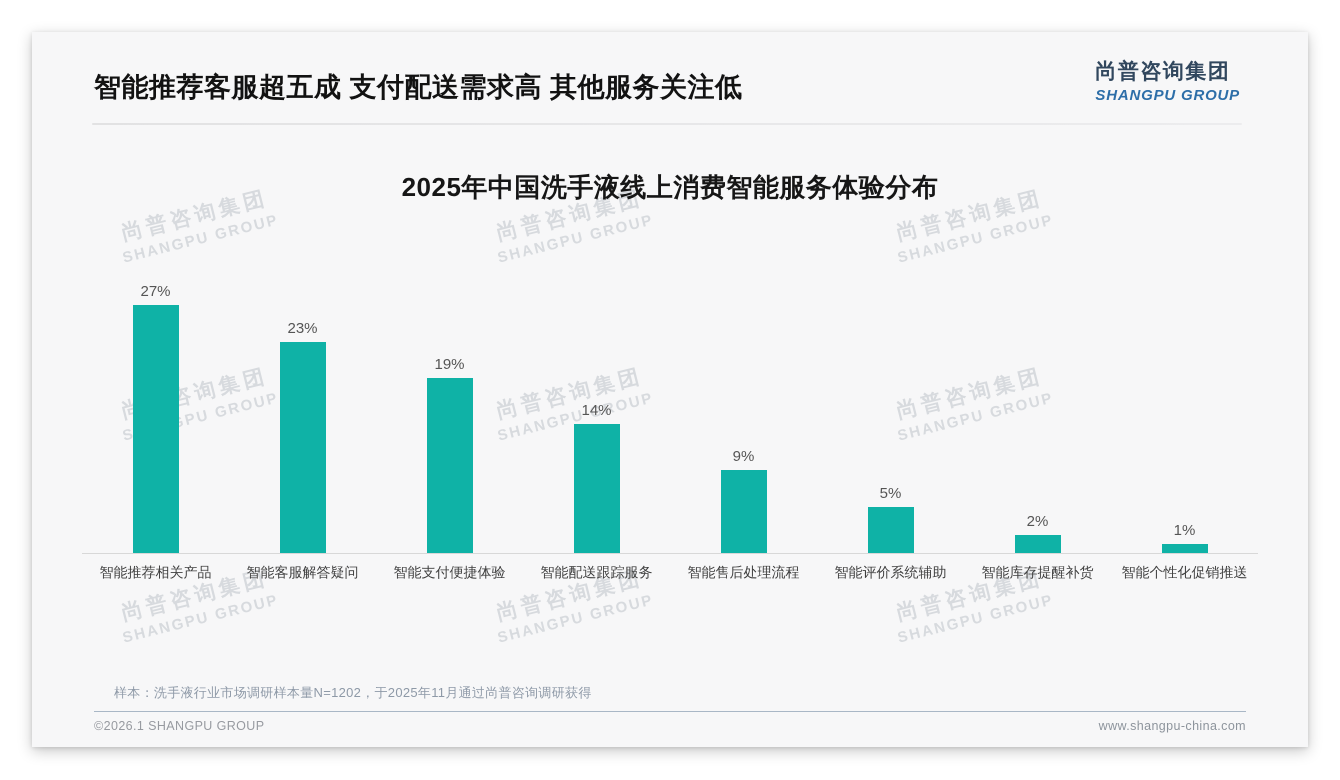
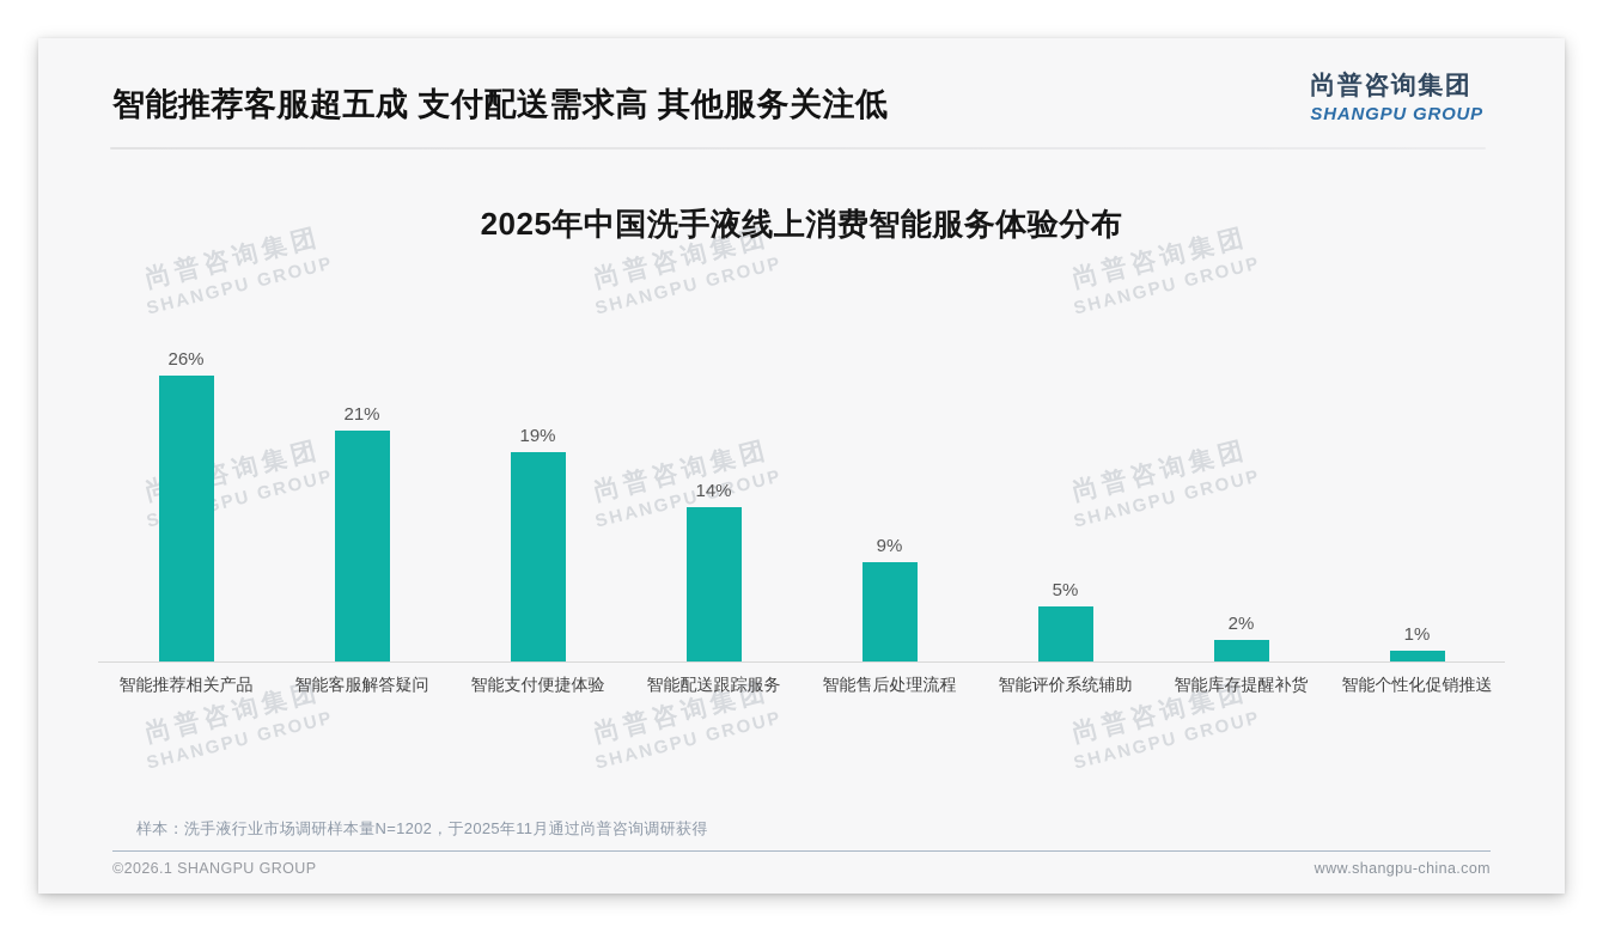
智能推荐相关产品: 27% -> 26%
智能客服解答疑问: 23% -> 21%
